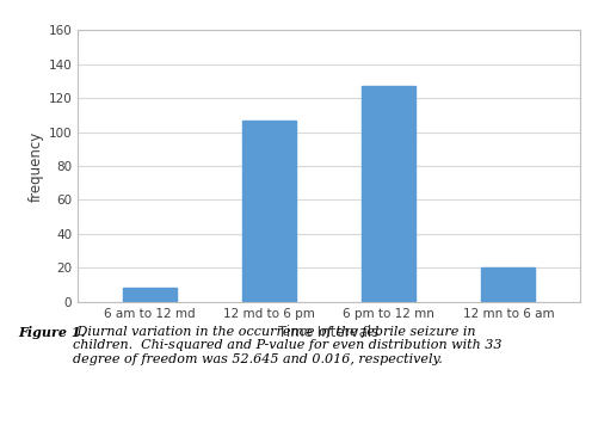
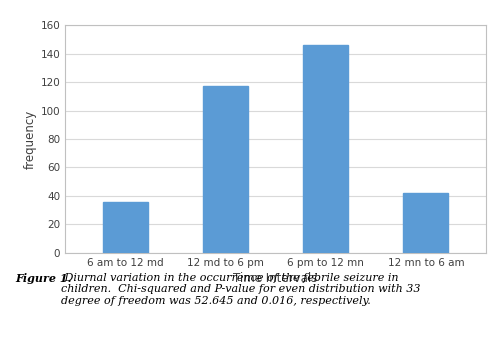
6 am to 12 md: 8 -> 36
12 md to 6 pm: 107 -> 117
6 pm to 12 mn: 127 -> 146
12 mn to 6 am: 20 -> 42
